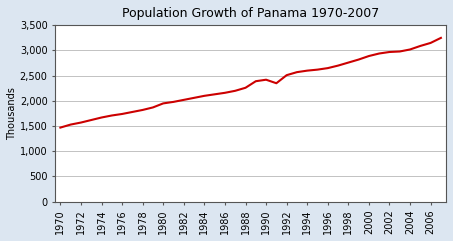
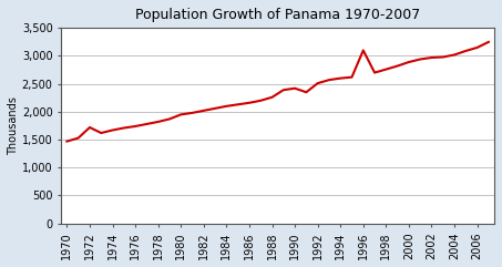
1972: 1,570 -> 1,720
1996: 2,650 -> 3,100
